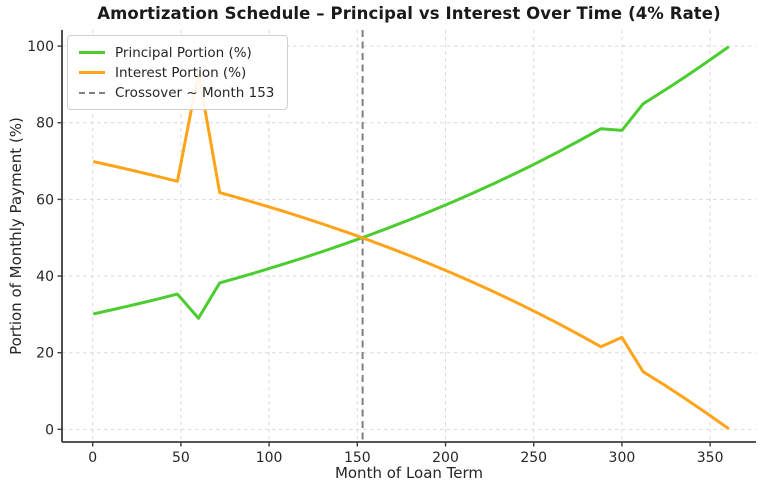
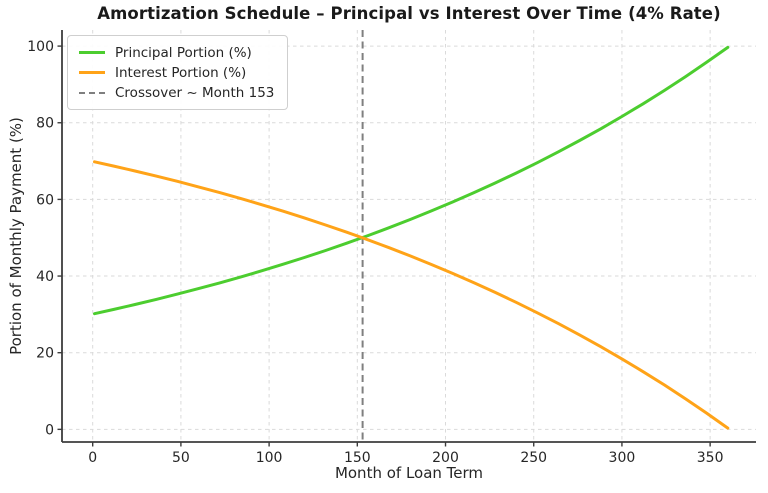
Principal Portion (%)/60: 29 -> 37
Interest Portion (%)/60: 93 -> 63
Principal Portion (%)/300: 78 -> 82
Interest Portion (%)/300: 24 -> 18
